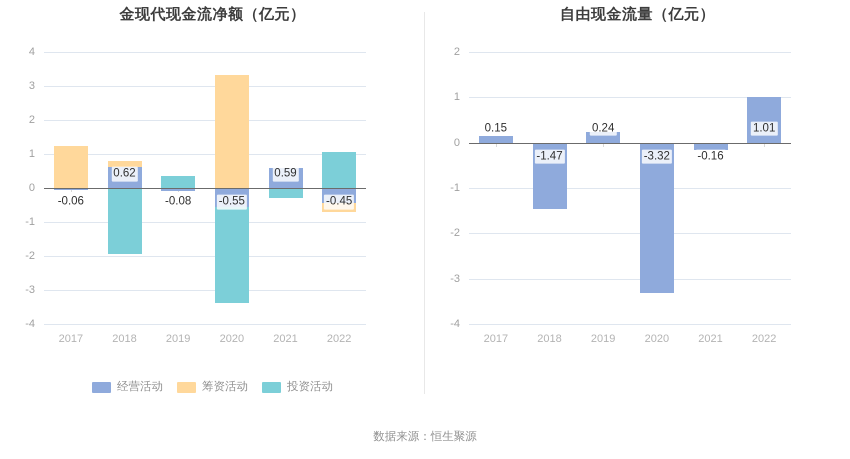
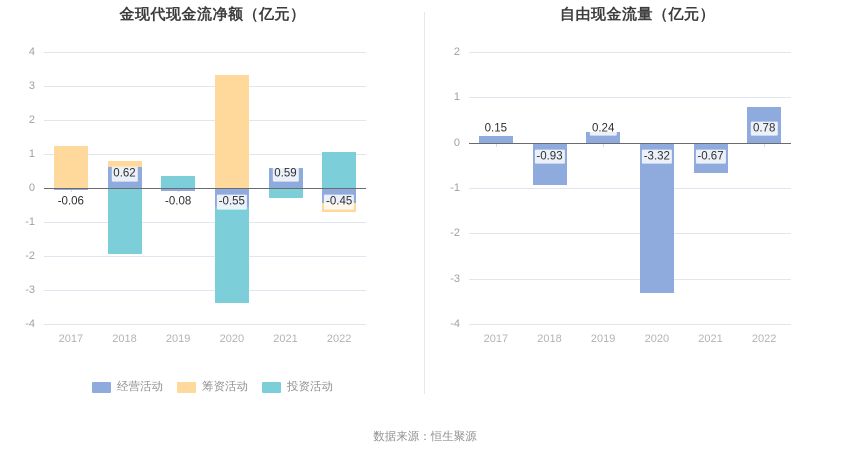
自由现金流量（亿元）/2018: -1.47 -> -0.93
自由现金流量（亿元）/2021: -0.16 -> -0.67
自由现金流量（亿元）/2022: 1.01 -> 0.78
